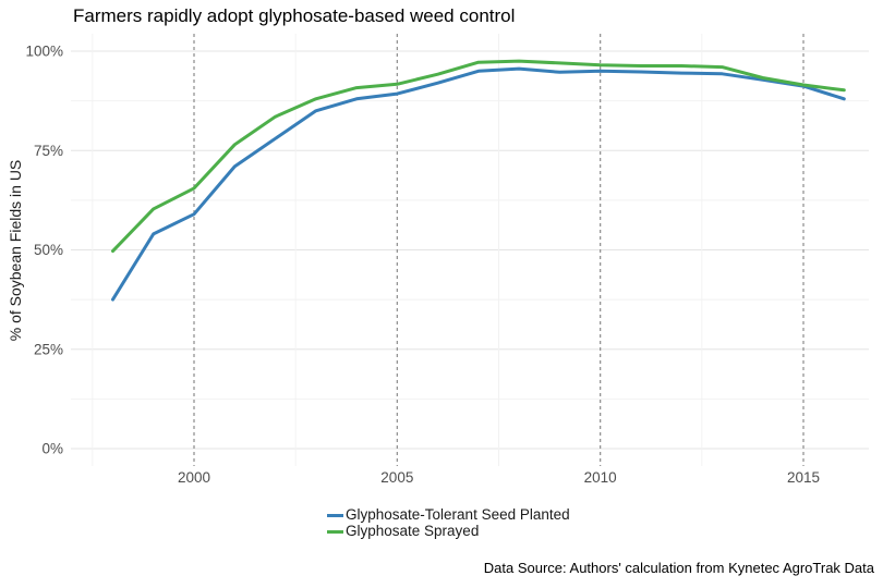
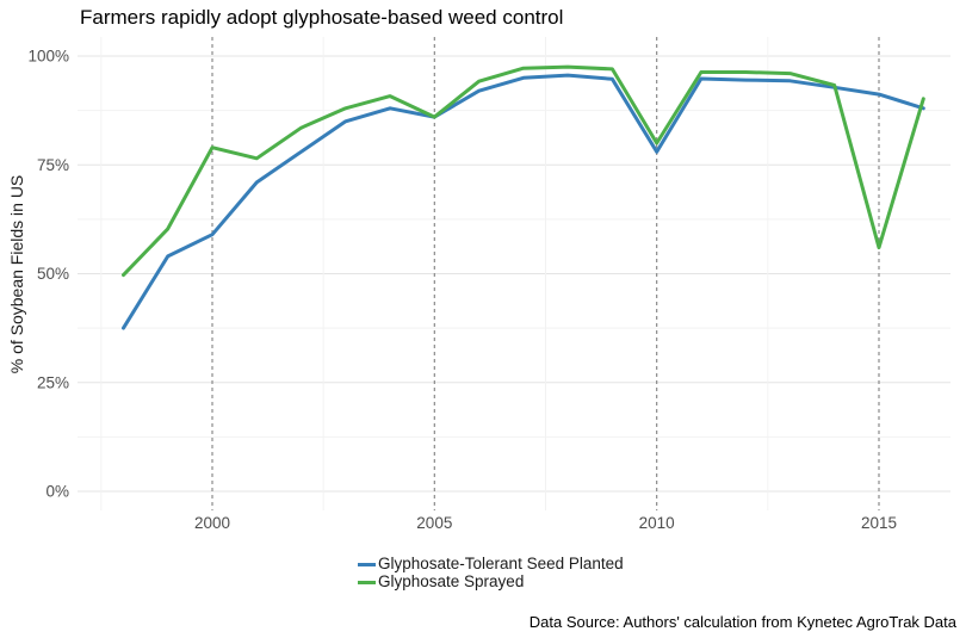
Glyphosate Sprayed/2000: 66% -> 79%
Glyphosate-Tolerant Seed Planted/2005: 89% -> 86%
Glyphosate Sprayed/2005: 92% -> 86%
Glyphosate-Tolerant Seed Planted/2010: 95% -> 78%
Glyphosate Sprayed/2010: 96% -> 80%
Glyphosate Sprayed/2015: 92% -> 56%
